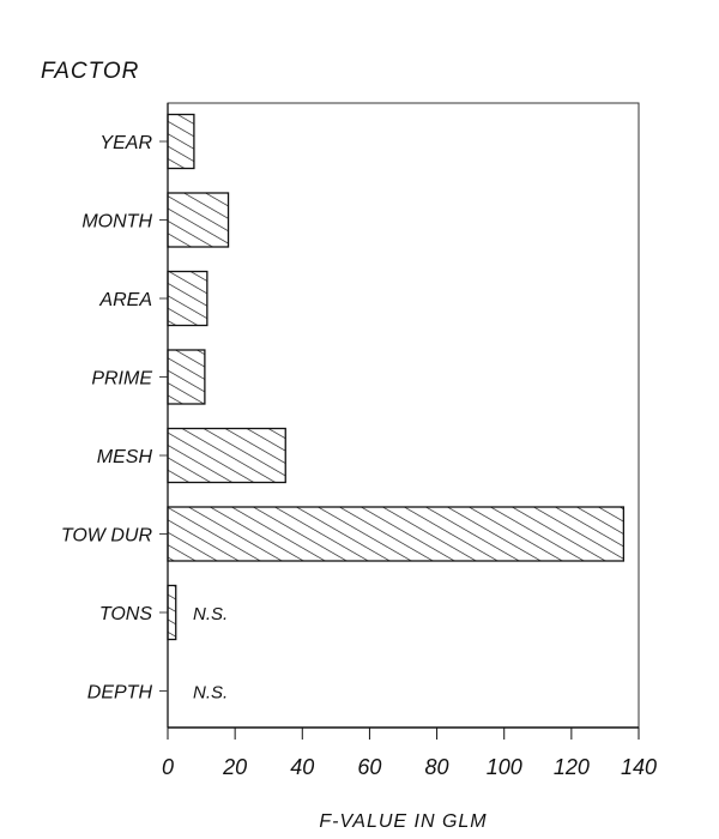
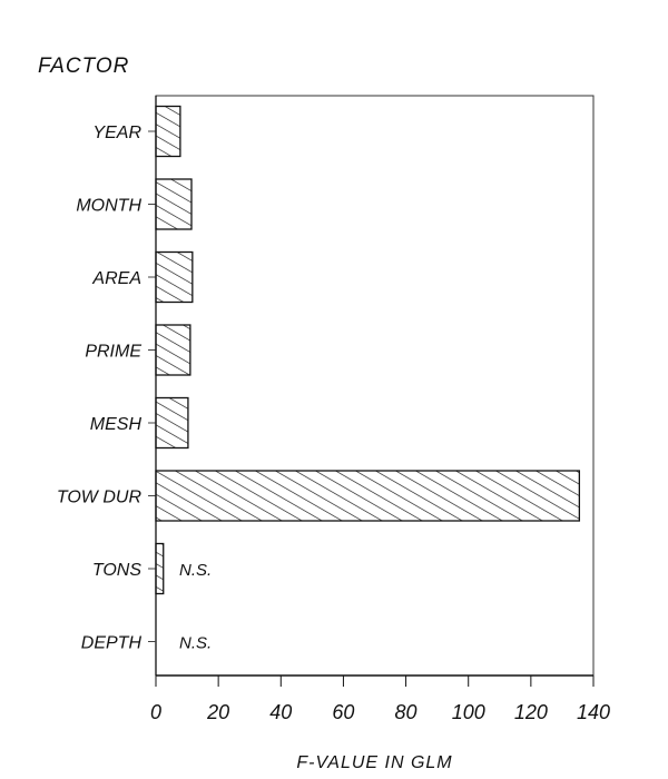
MONTH: 18 -> 11
MESH: 35 -> 10
